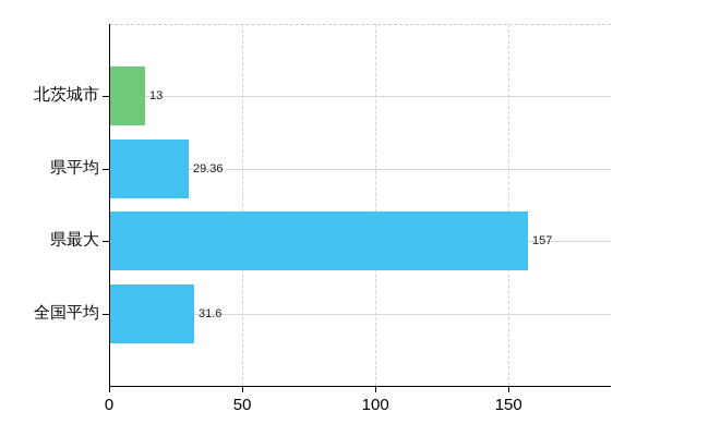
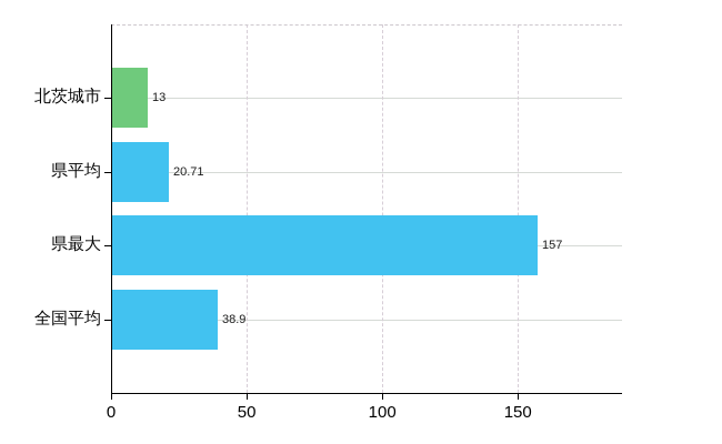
県平均: 29.36 -> 20.71
全国平均: 31.6 -> 38.9
